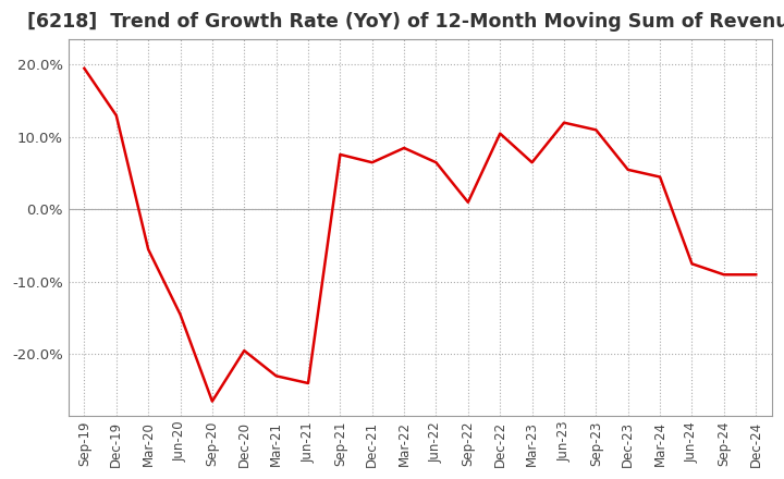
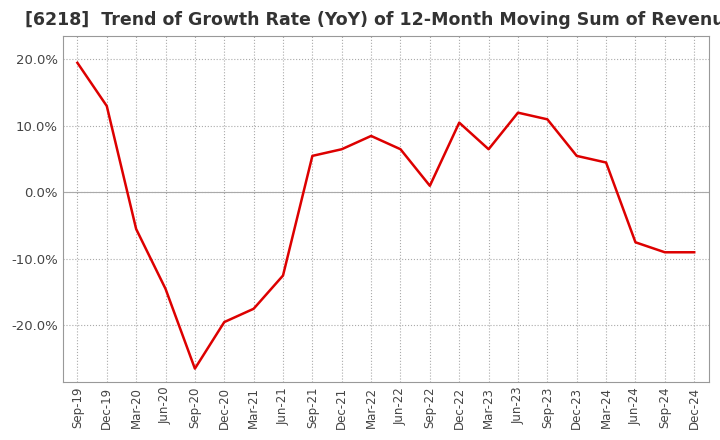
Mar-21: -23.0% -> -17.5%
Jun-21: -24.0% -> -12.5%
Sep-21: 7.6% -> 5.5%
